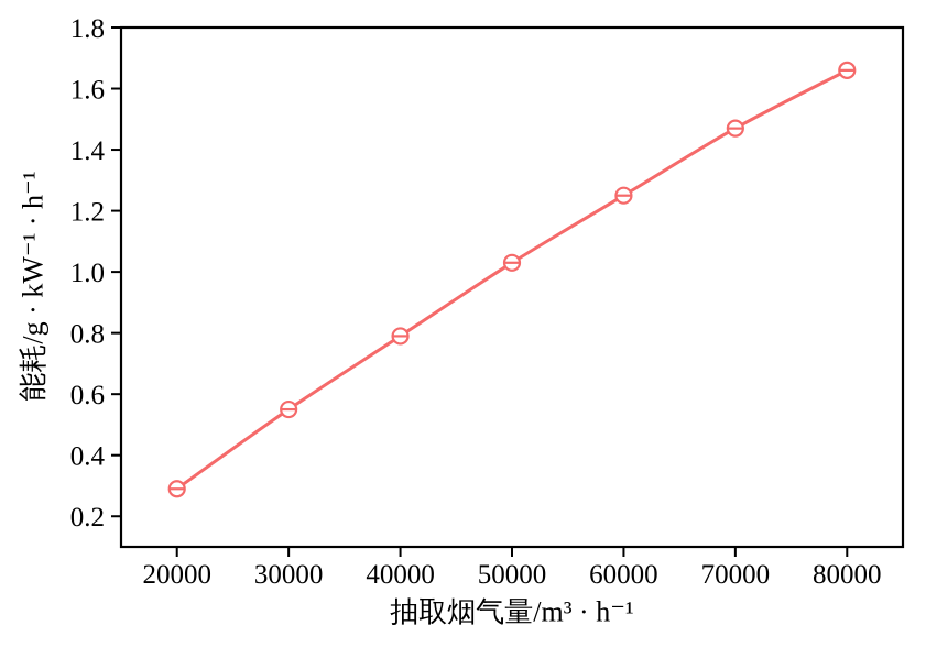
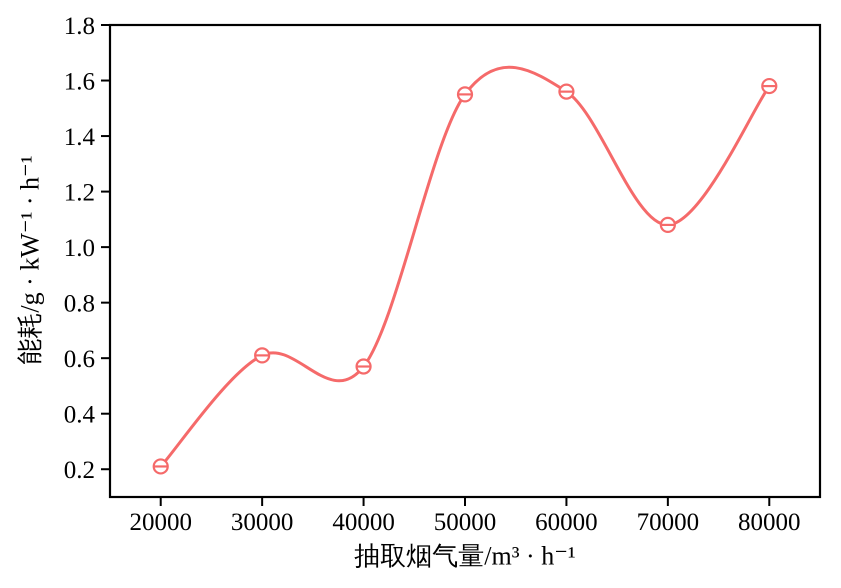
20000: 0.29 -> 0.21
30000: 0.55 -> 0.61
40000: 0.79 -> 0.57
50000: 1.03 -> 1.55
60000: 1.25 -> 1.56
70000: 1.47 -> 1.08
80000: 1.66 -> 1.58
